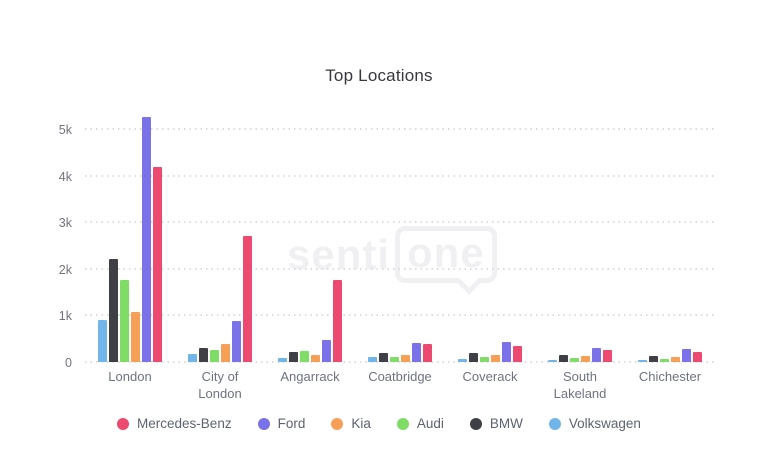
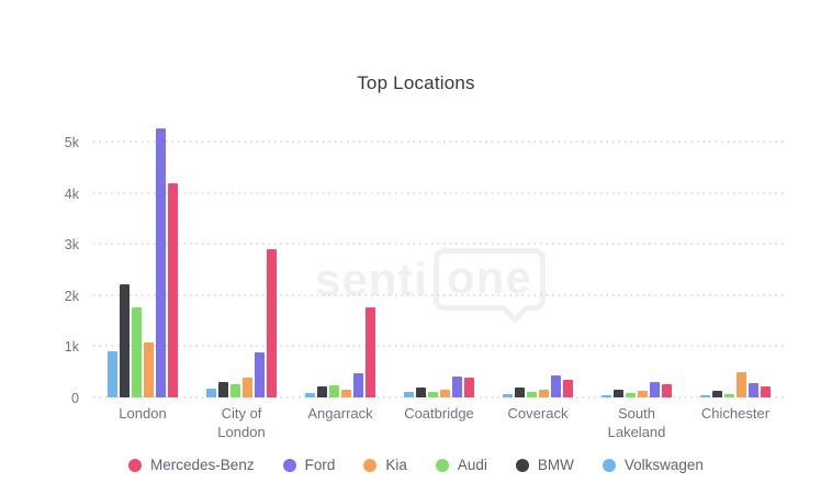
Mercedes-Benz/City of London: 2.7k -> 2.9k
Kia/Chichester: 0.1k -> 0.5k
